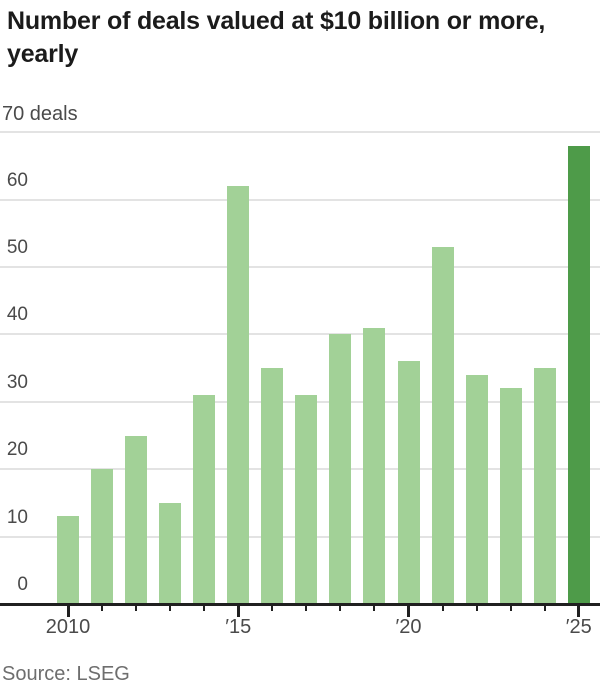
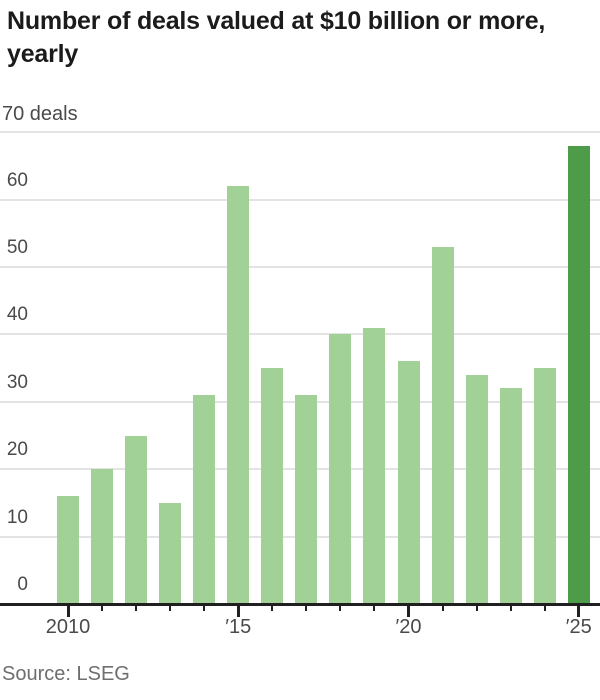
2010: 13 -> 16
